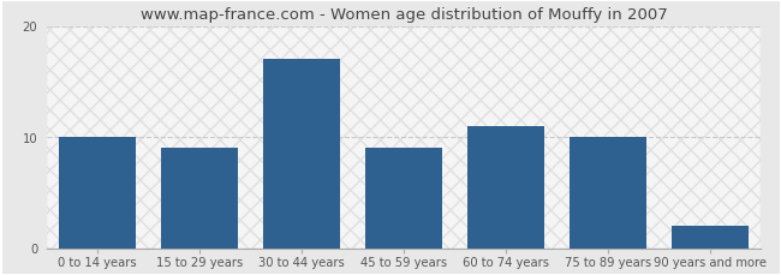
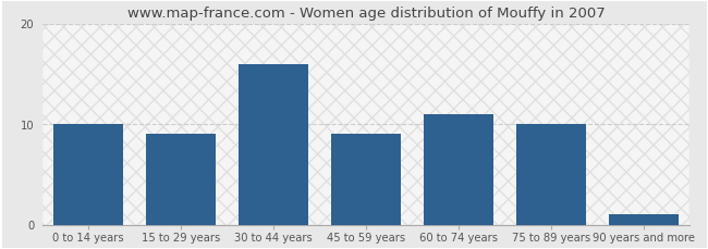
30 to 44 years: 17 -> 16
90 years and more: 2 -> 1
